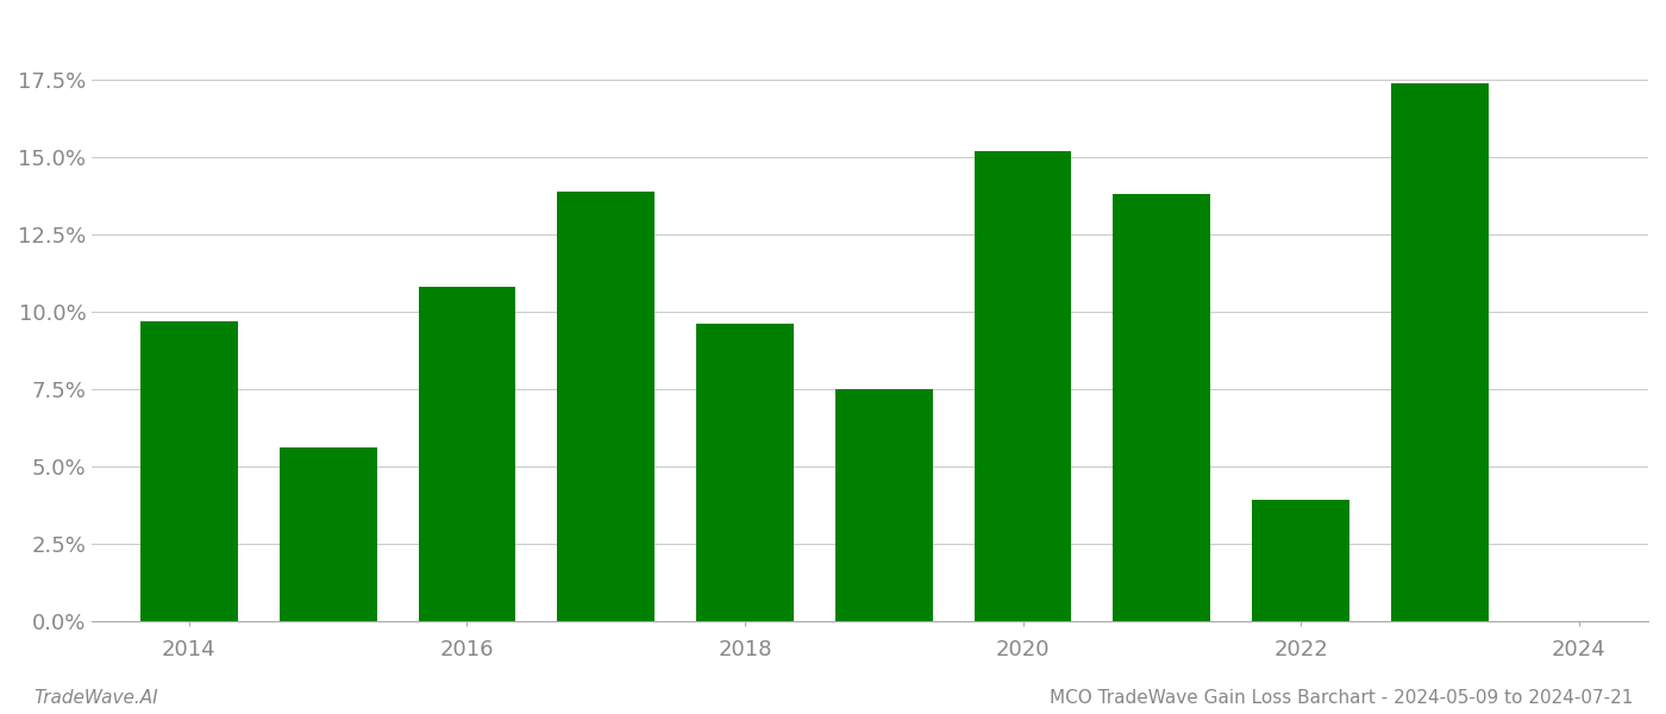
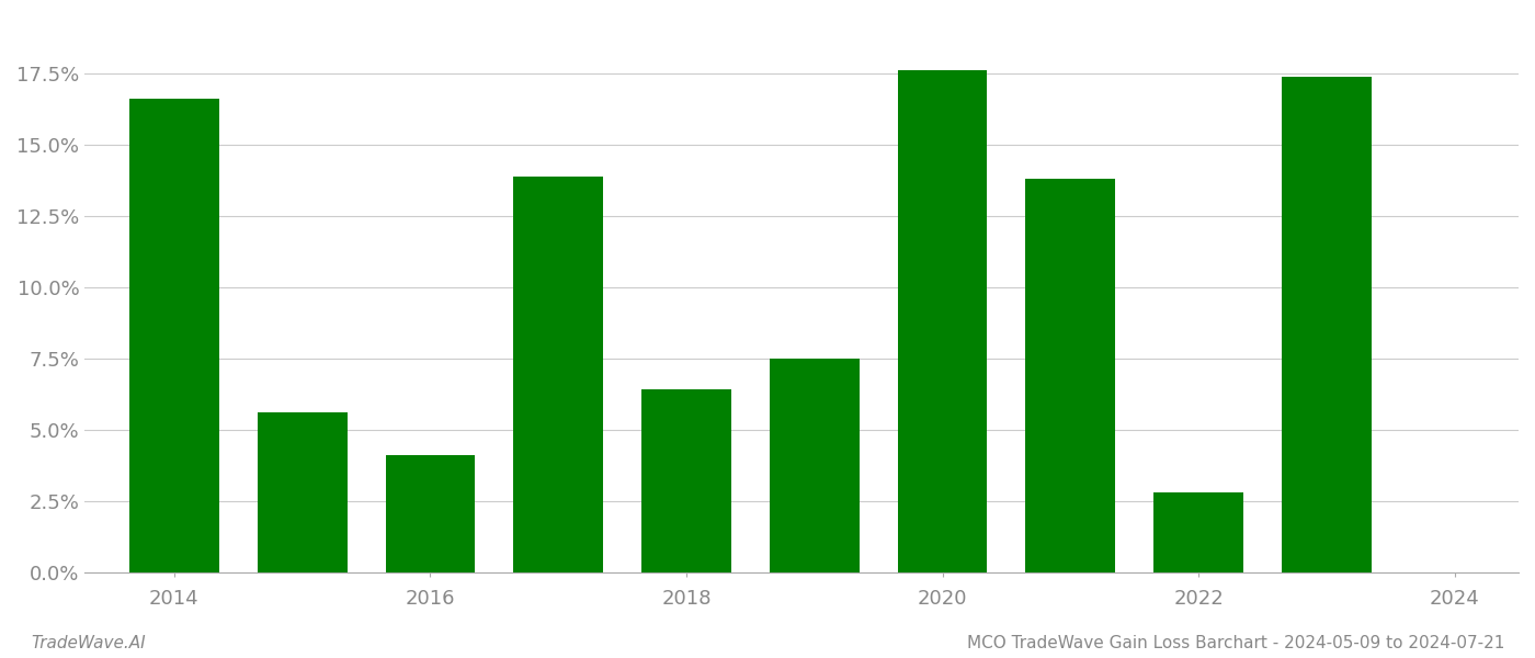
2014: 9.7% -> 16.6%
2016: 10.8% -> 4.1%
2018: 9.6% -> 6.4%
2020: 15.2% -> 17.6%
2022: 3.9% -> 2.8%
